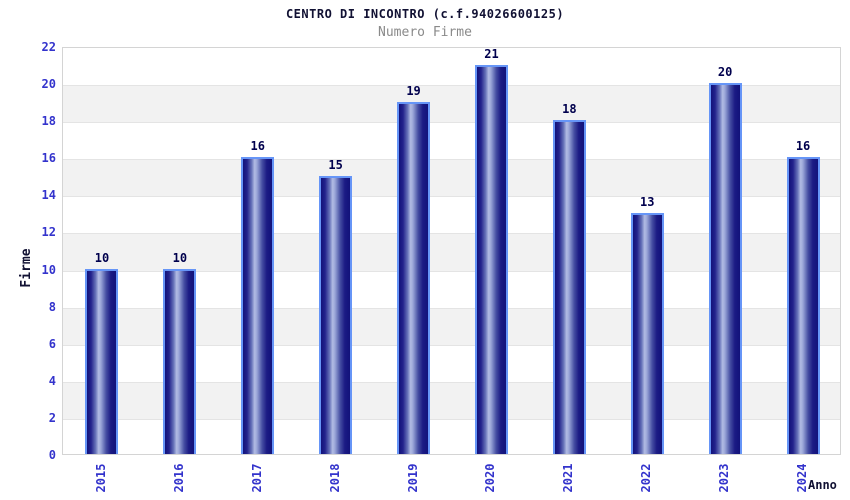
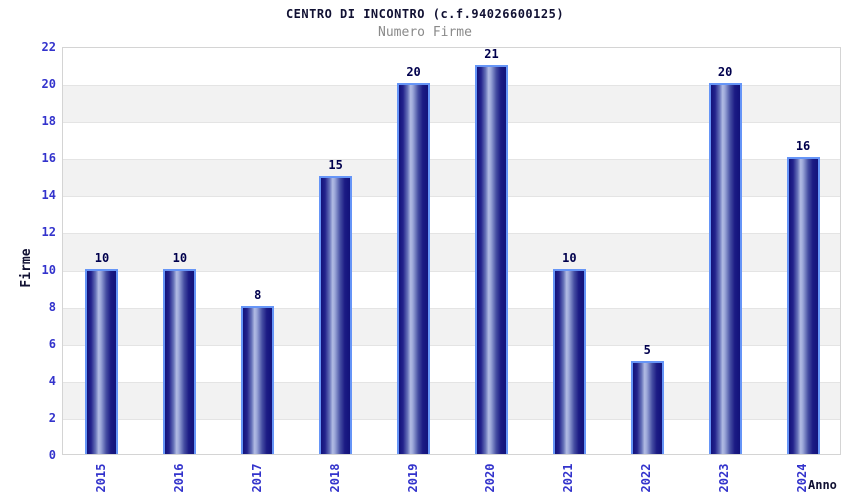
2017: 16 -> 8
2019: 19 -> 20
2021: 18 -> 10
2022: 13 -> 5
